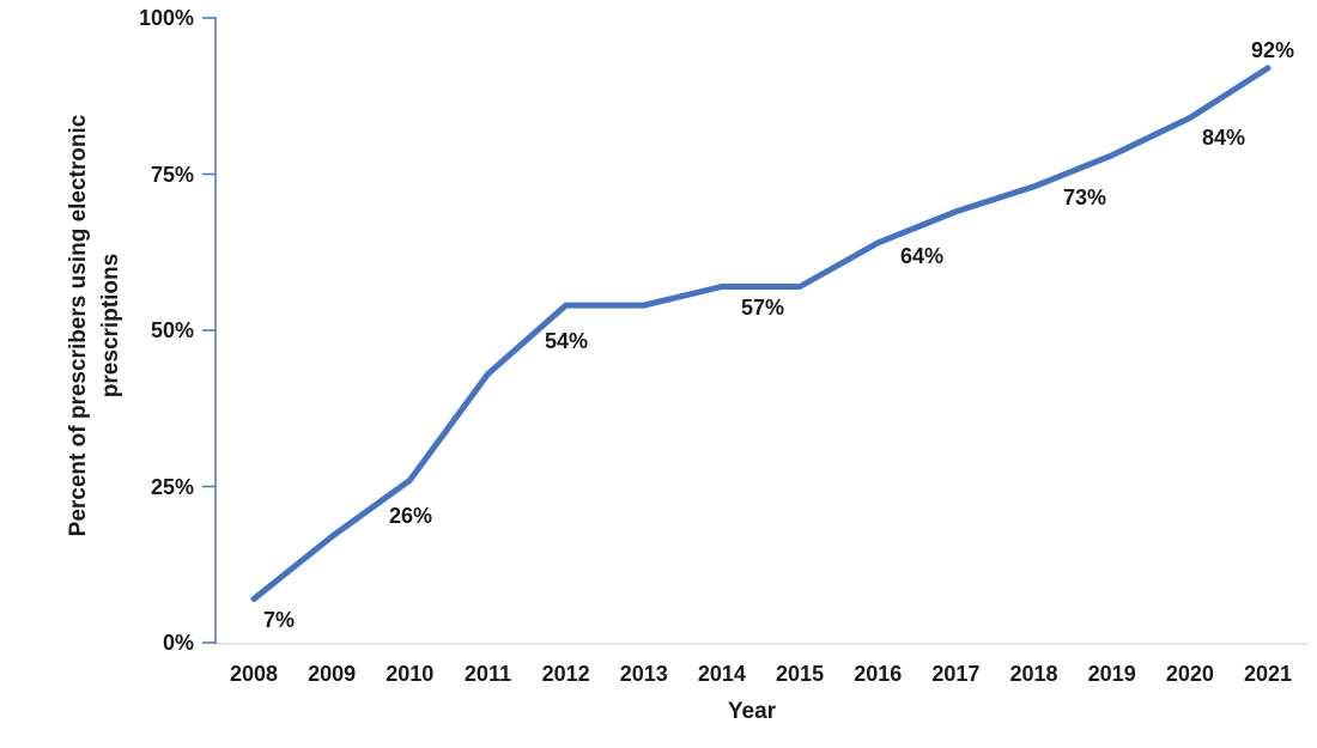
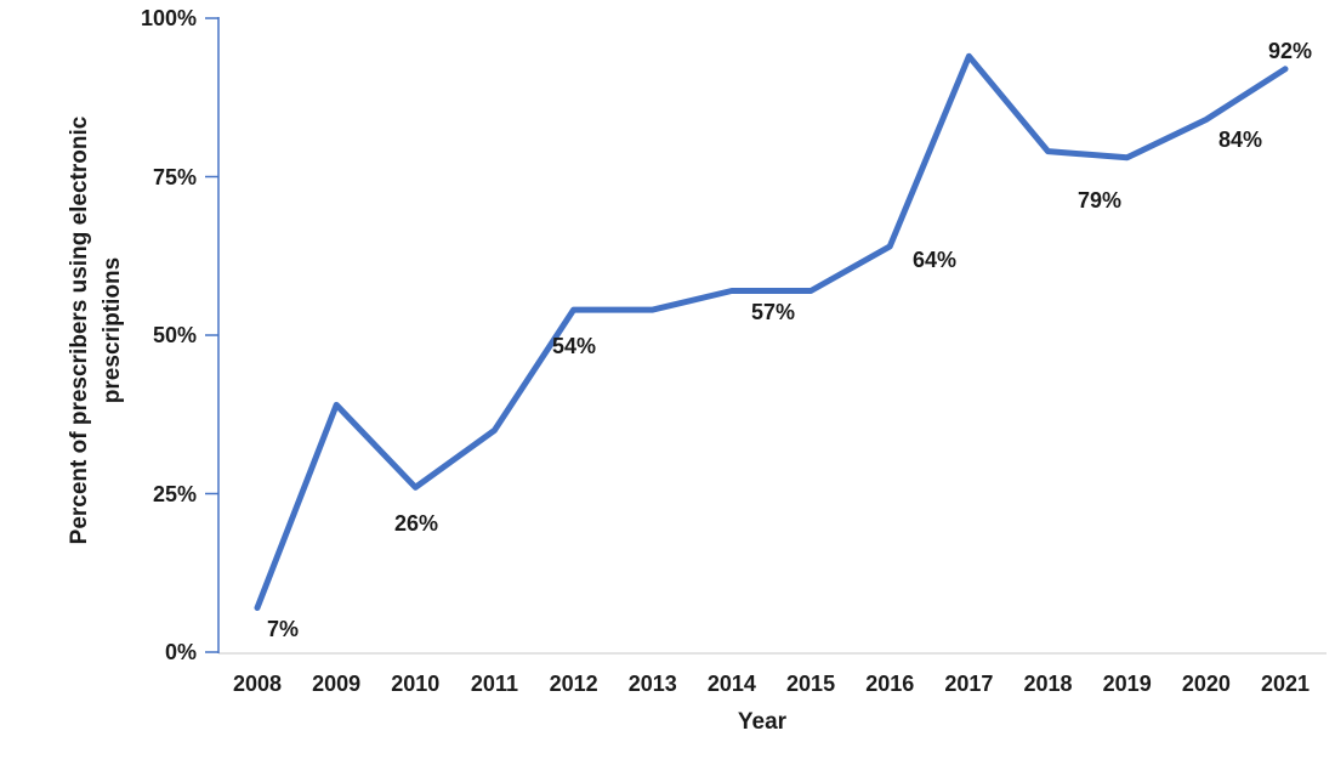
2009: 17% -> 39%
2011: 43% -> 35%
2017: 69% -> 94%
2018: 73% -> 79%
